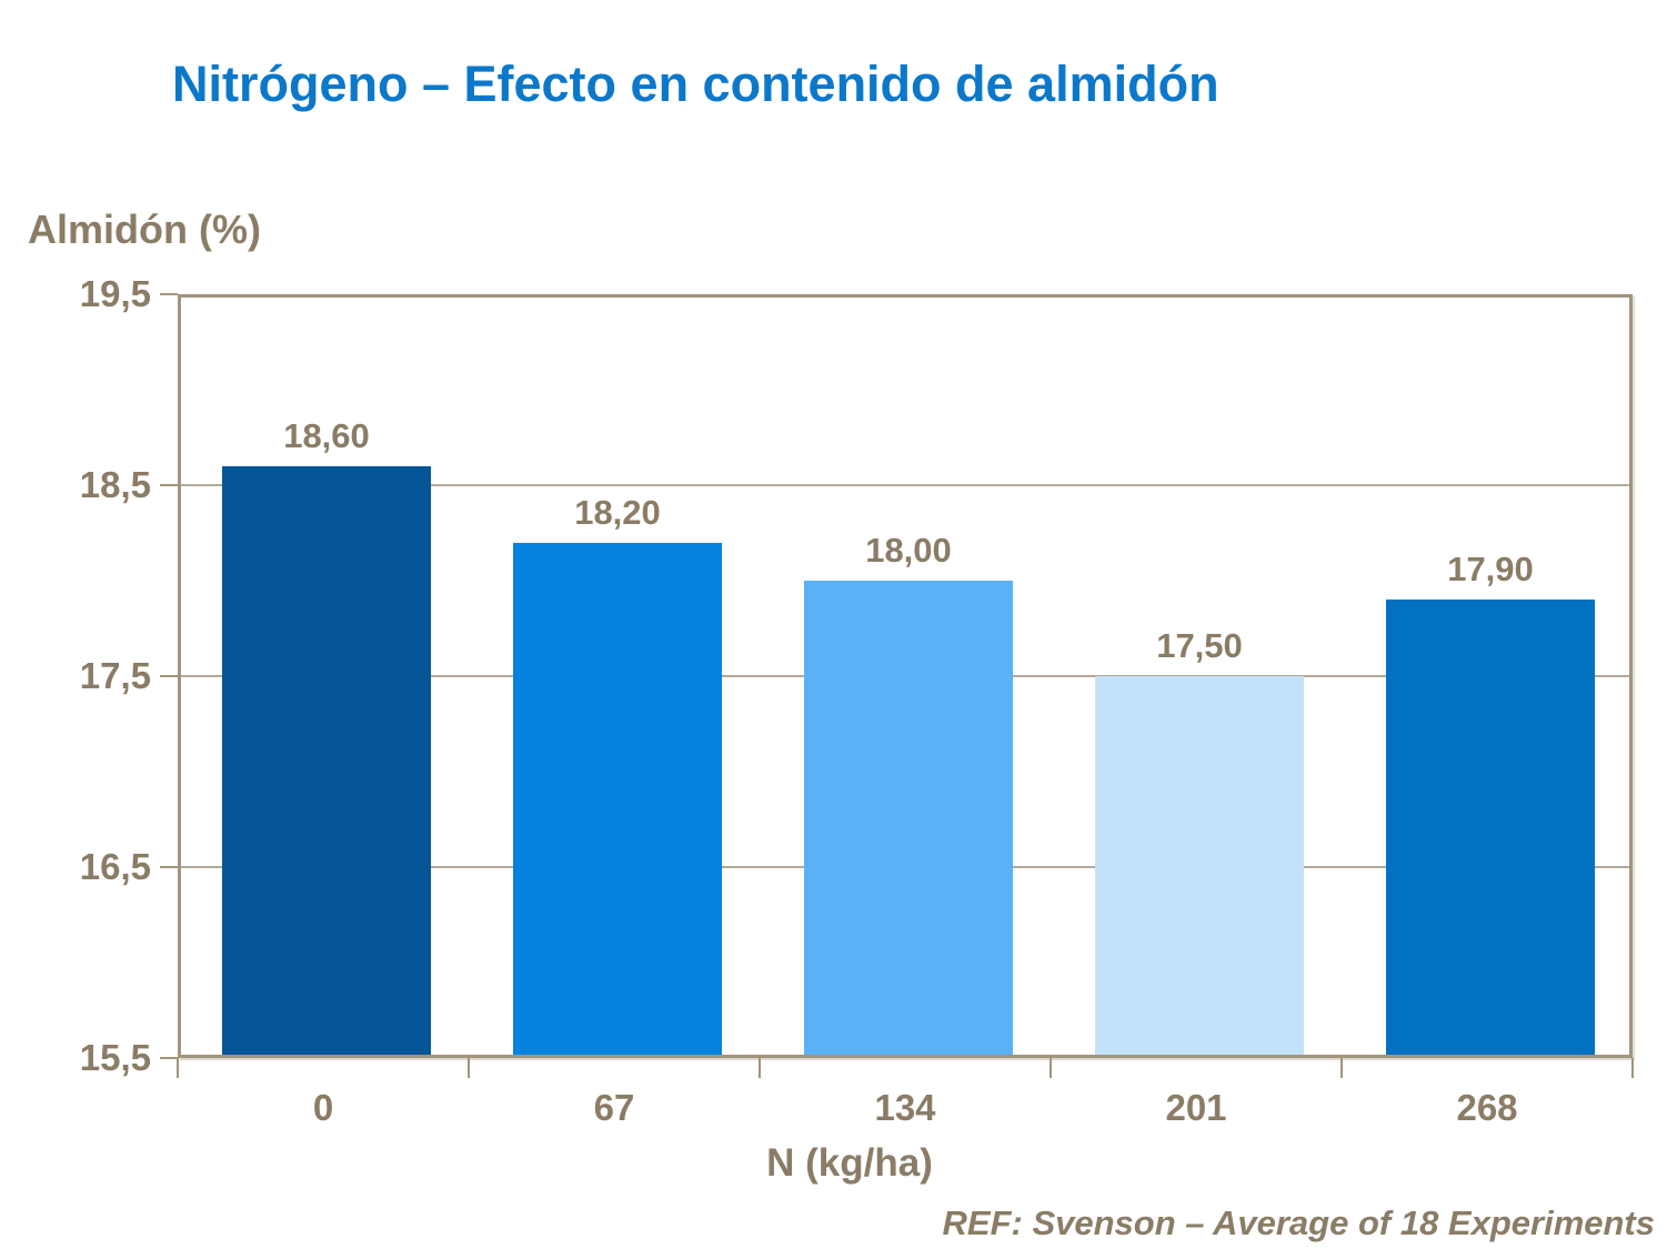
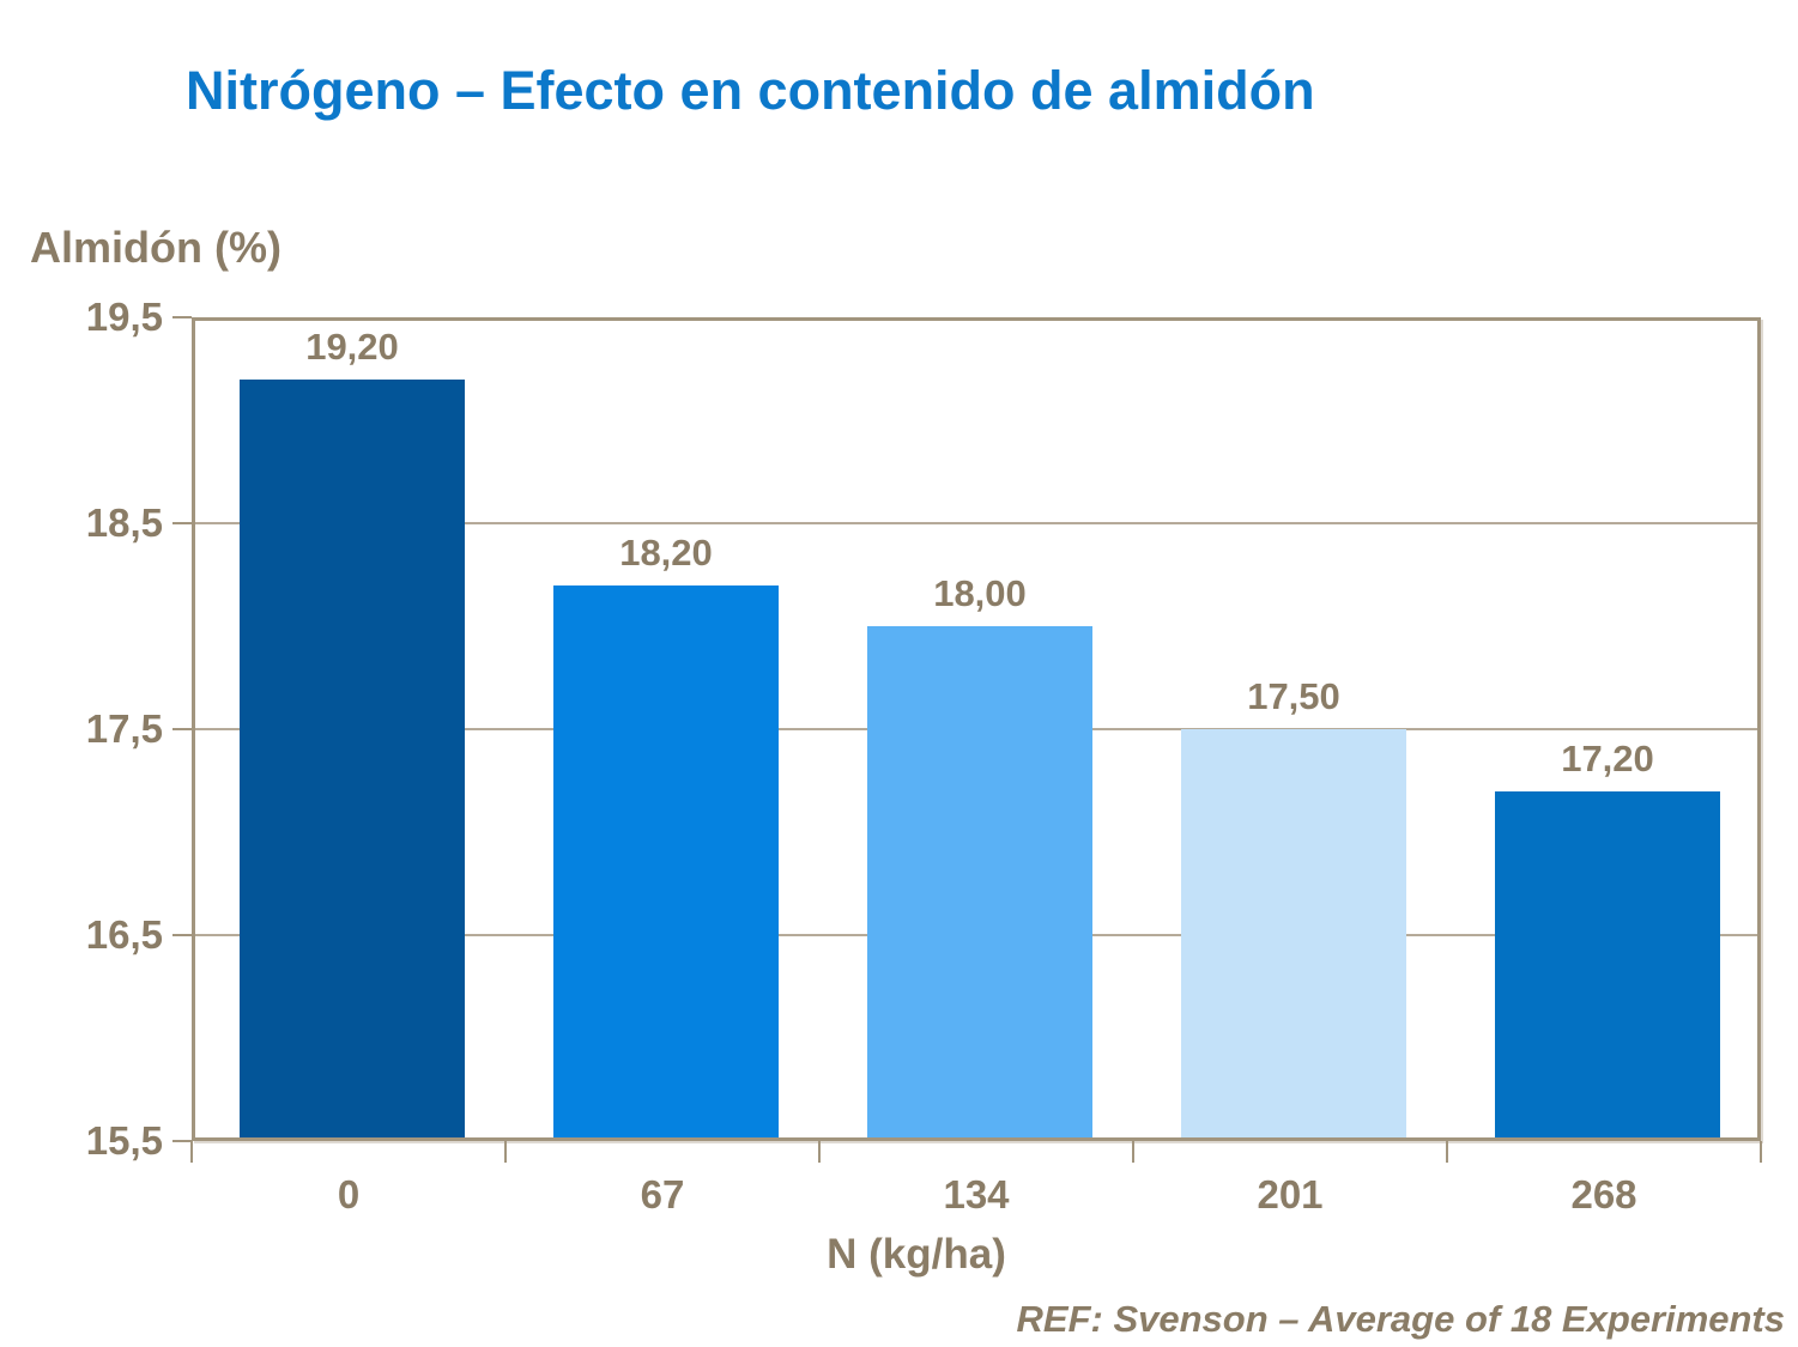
0: 18,60 -> 19,20
268: 17,90 -> 17,20
